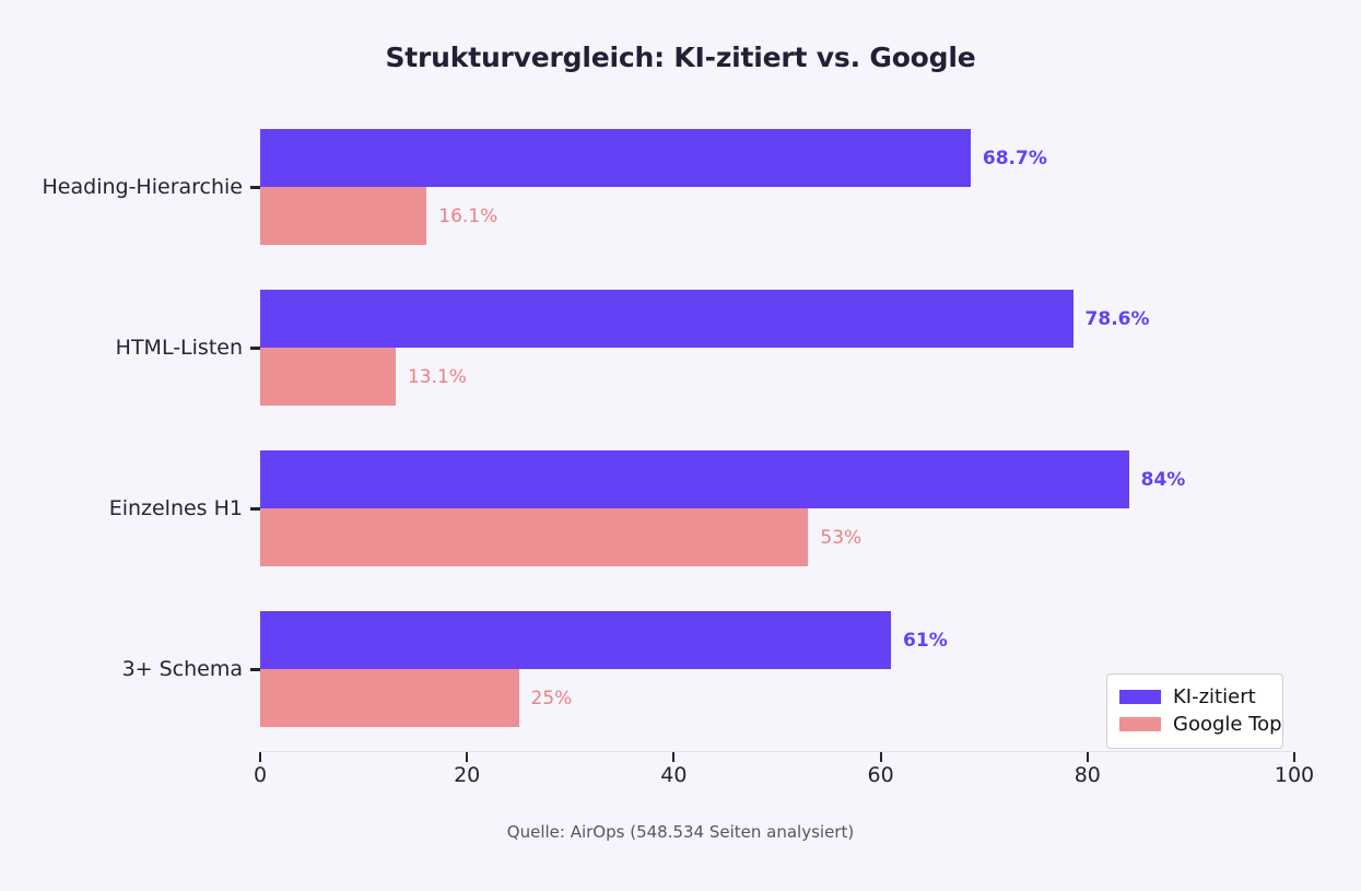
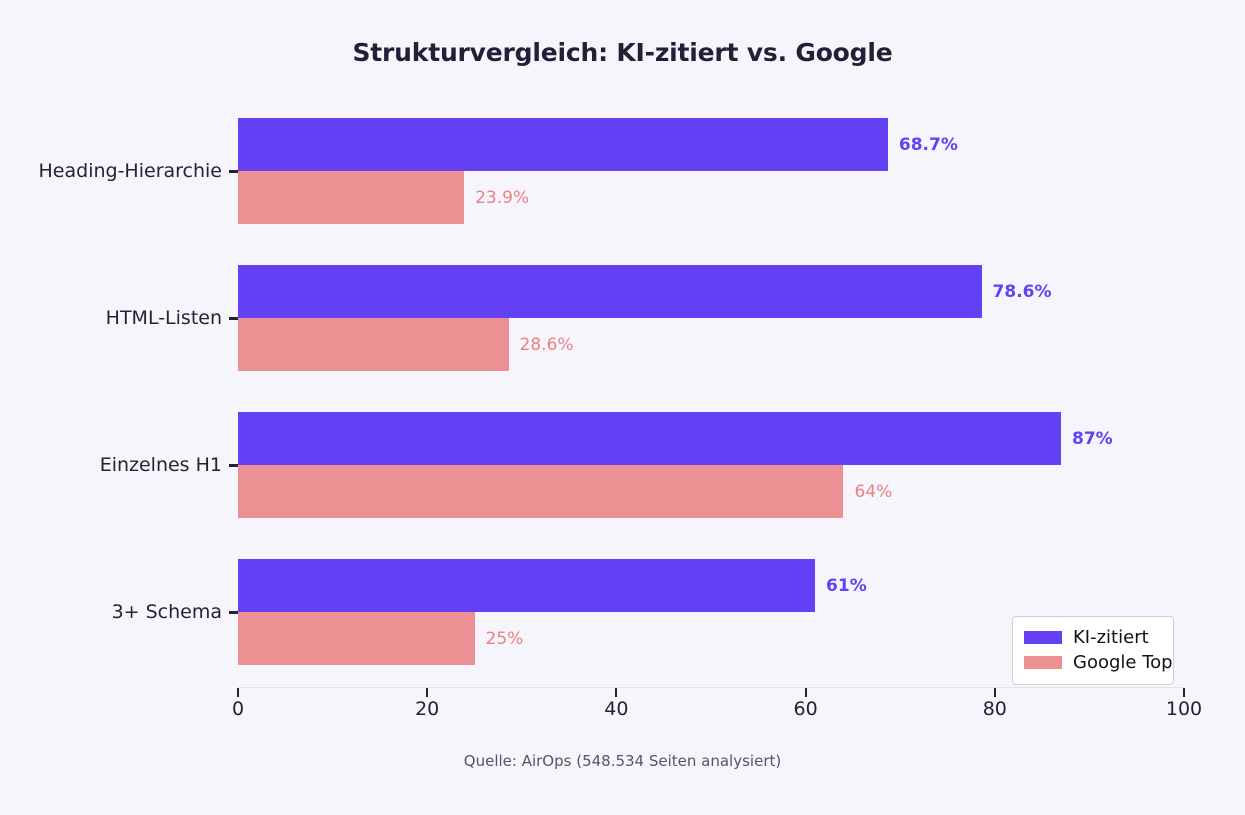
Google Top/Heading-Hierarchie: 16.1% -> 23.9%
Google Top/HTML-Listen: 13.1% -> 28.6%
KI-zitiert/Einzelnes H1: 84% -> 87%
Google Top/Einzelnes H1: 53% -> 64%
